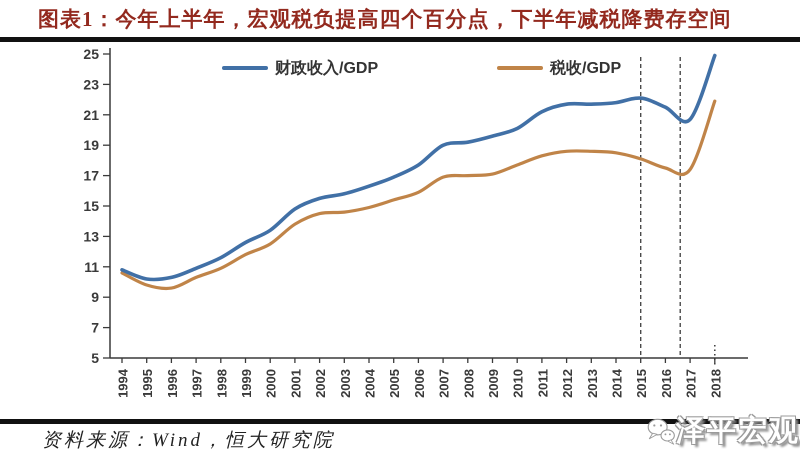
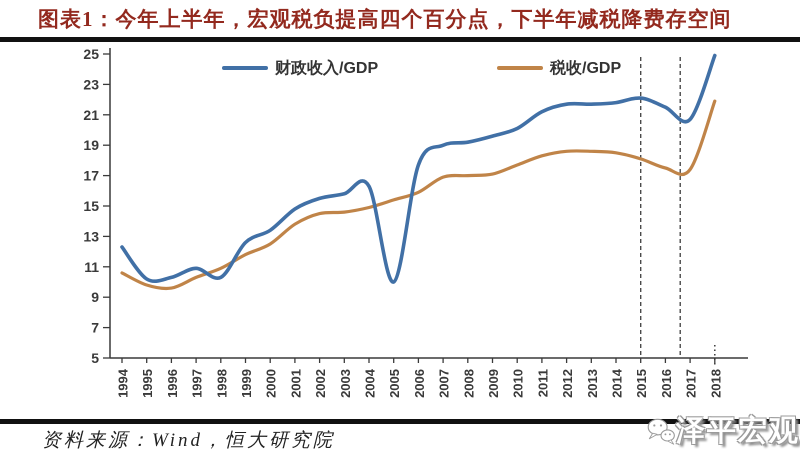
财政收入/GDP/1994: 10.8 -> 12.3
财政收入/GDP/1998: 11.6 -> 10.3
财政收入/GDP/2005: 16.9 -> 10.0
